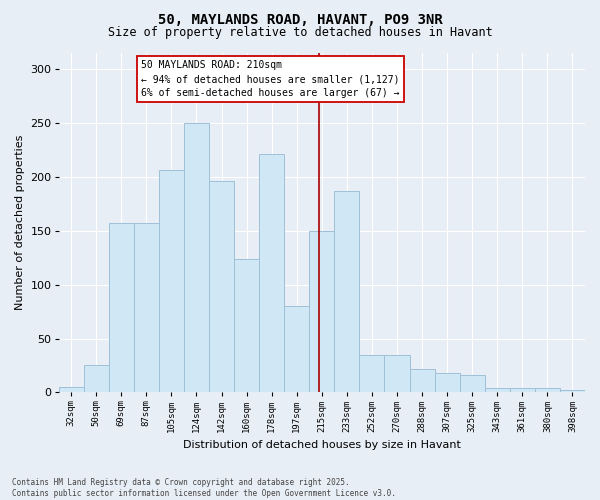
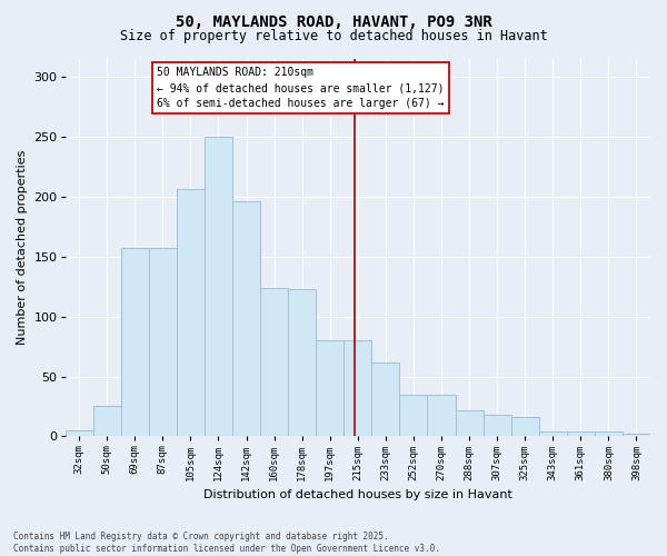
178sqm: 221 -> 123
215sqm: 150 -> 80
233sqm: 187 -> 62
